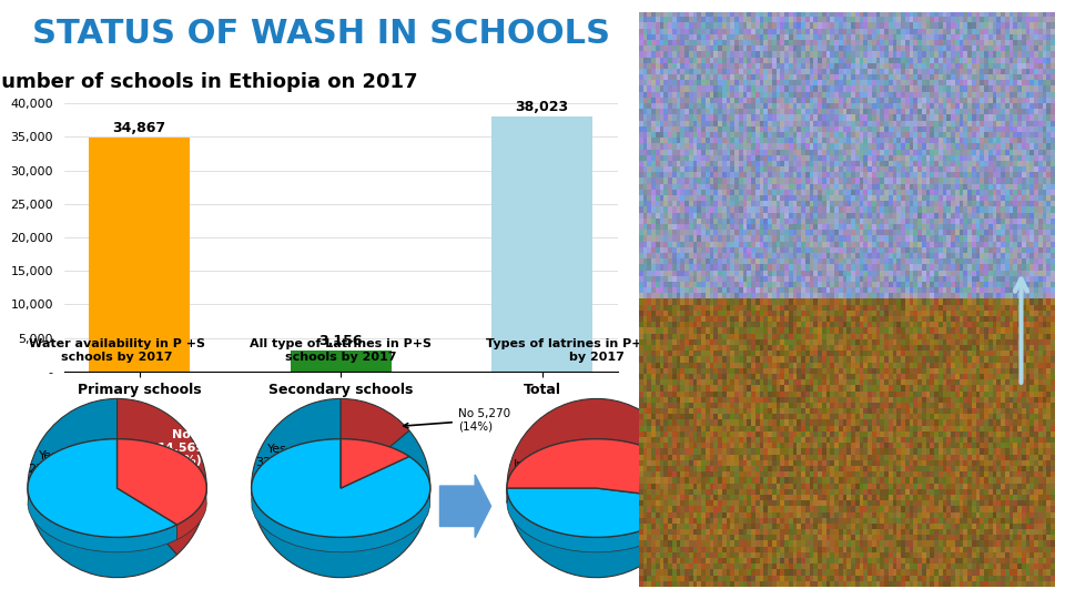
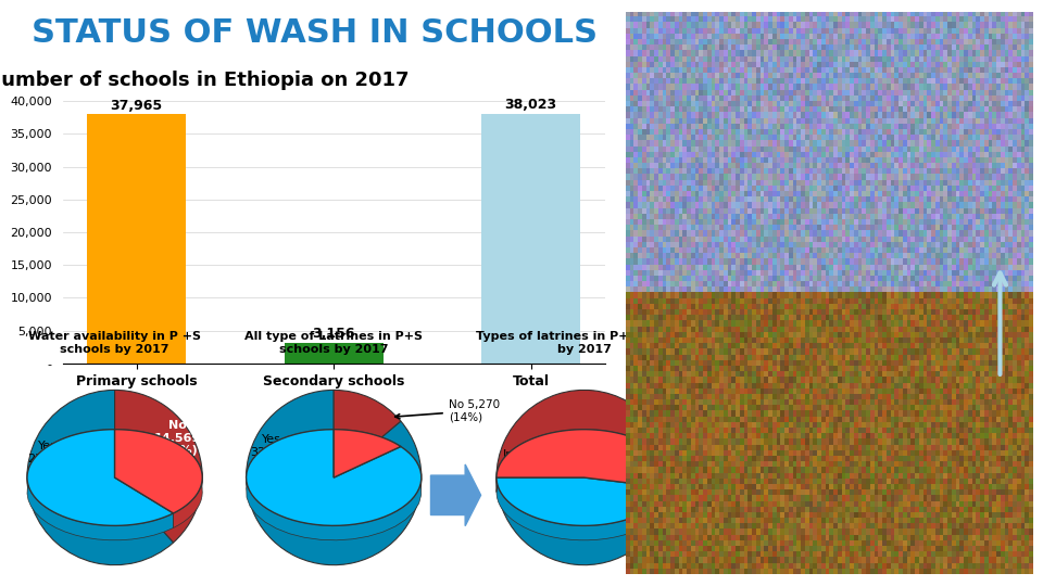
Primary schools: 34,867 -> 37,965
